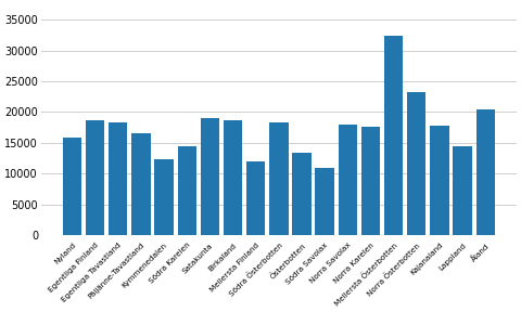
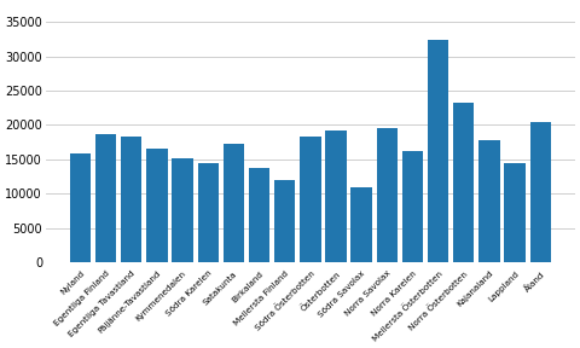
Kymmenedalen: 12400 -> 15100
Satakunta: 19000 -> 17200
Birkaland: 18600 -> 13800
Österbotten: 13400 -> 19200
Norra Savolax: 18000 -> 19600
Norra Karelen: 17600 -> 16200
